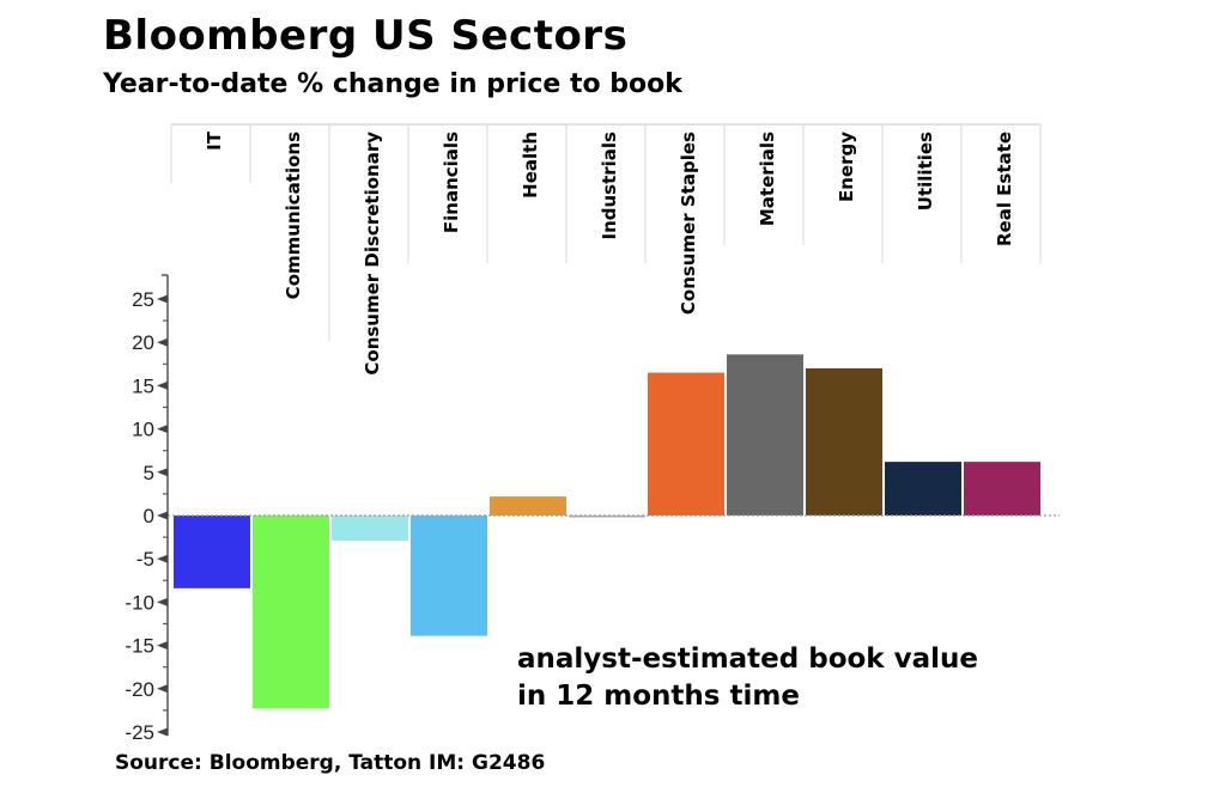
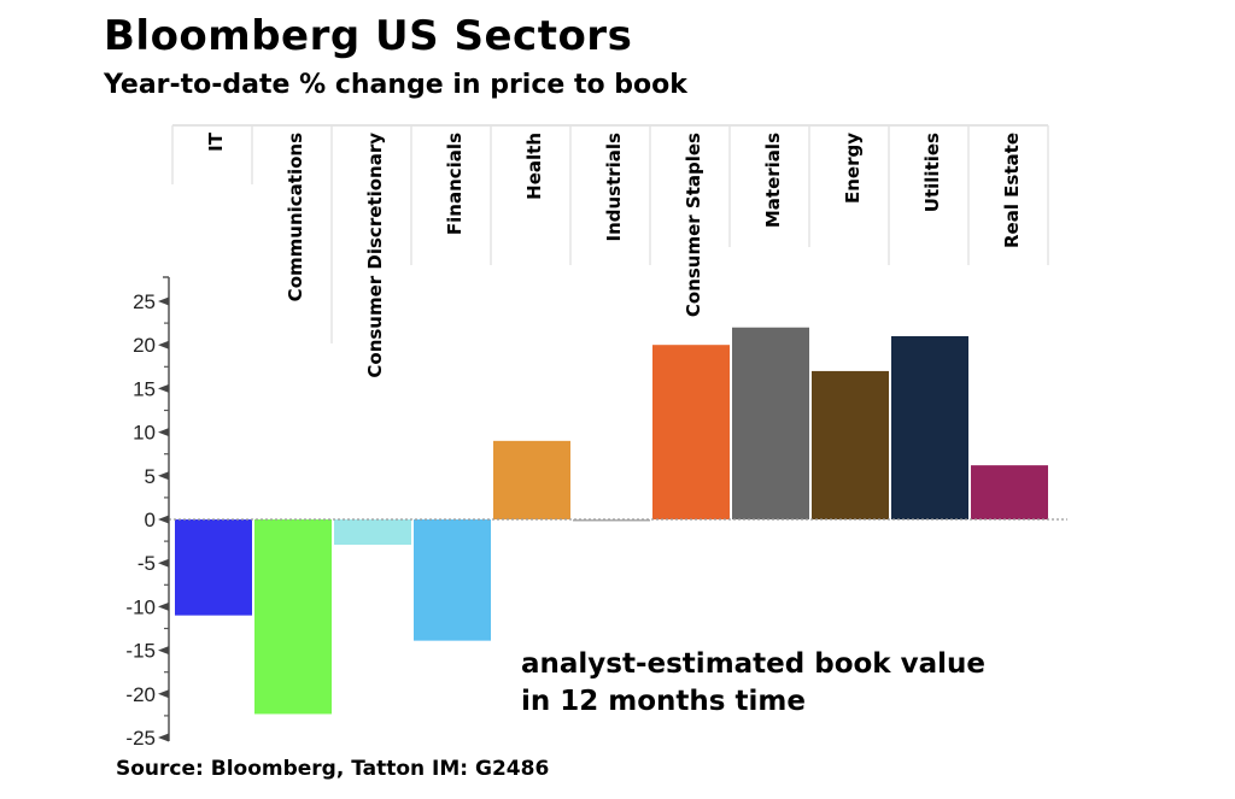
IT: -8 -> -11
Health: 2 -> 9
Consumer Staples: 16 -> 20
Materials: 19 -> 22
Utilities: 6 -> 21
